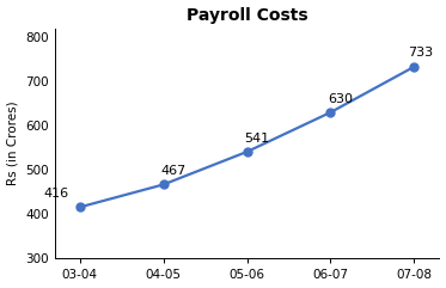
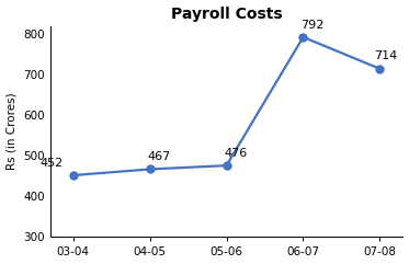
03-04: 416 -> 452
05-06: 541 -> 476
06-07: 630 -> 792
07-08: 733 -> 714
